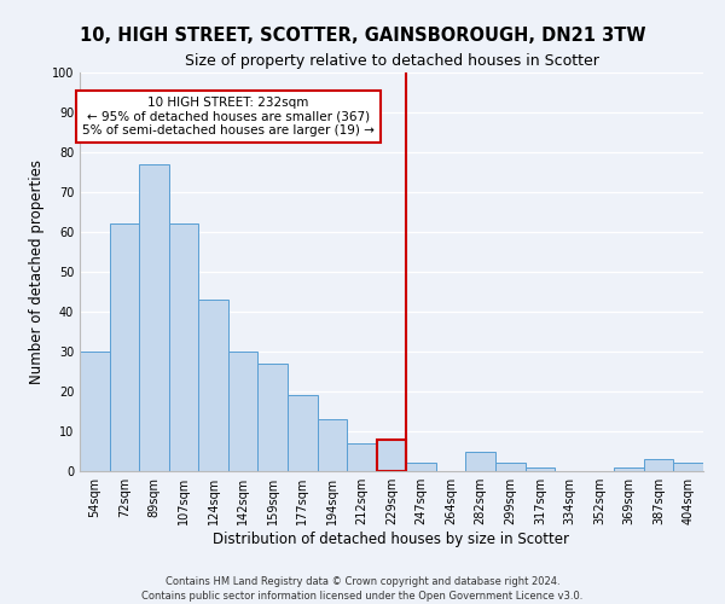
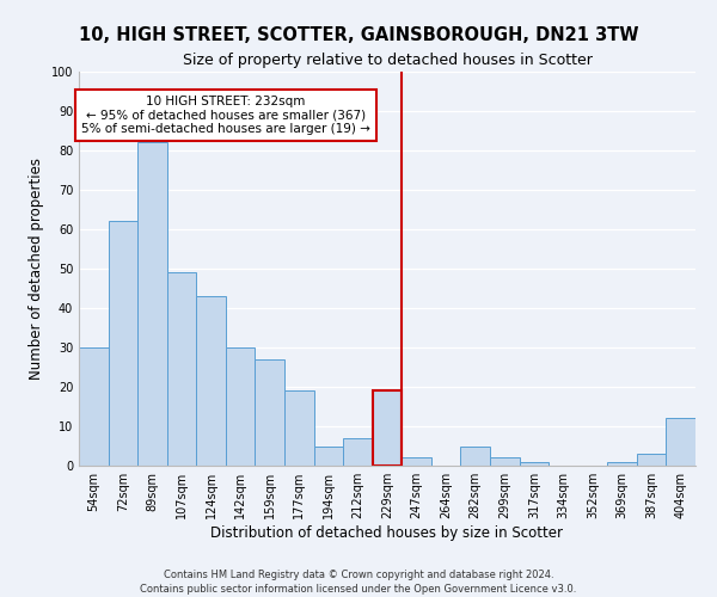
89sqm: 77 -> 82
107sqm: 62 -> 49
194sqm: 13 -> 5
229sqm: 8 -> 19
404sqm: 2 -> 12
